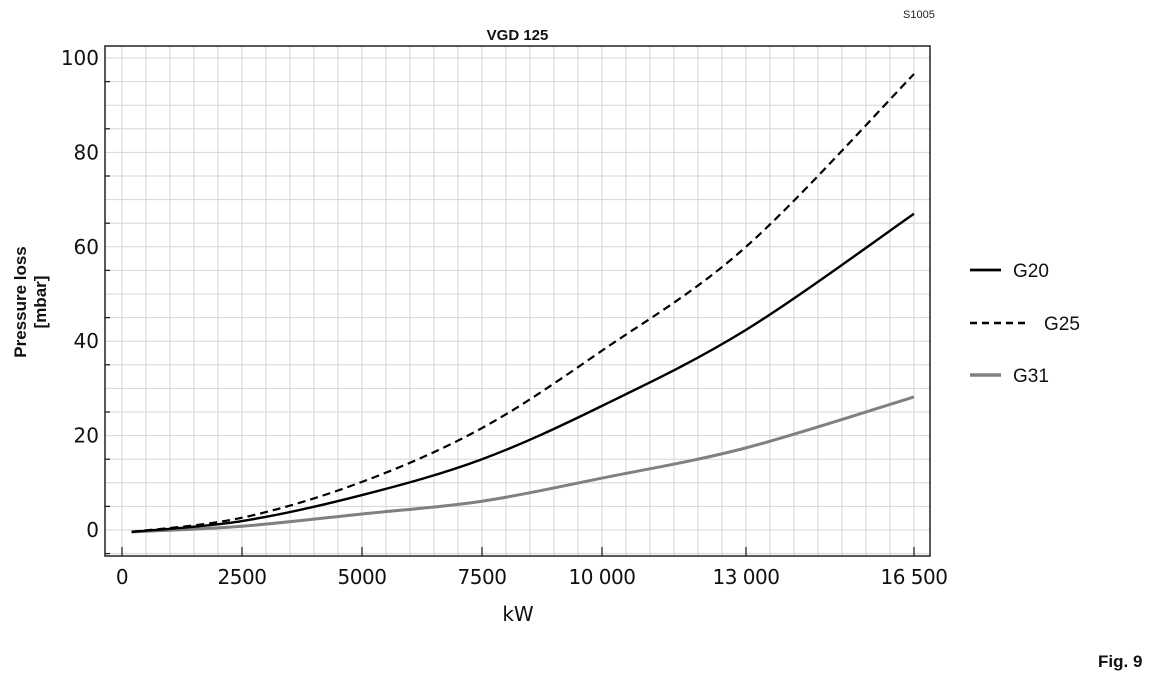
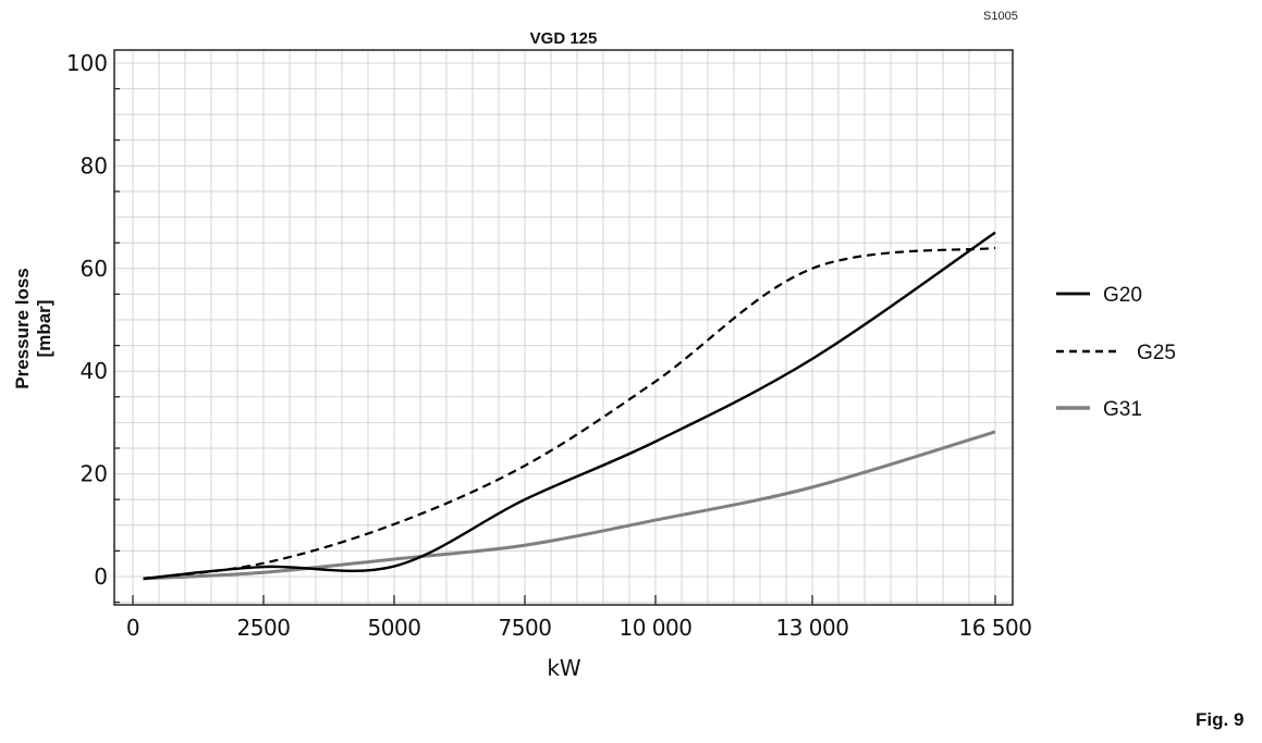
G20/5000: 7 -> 2
G25/16500: 97 -> 64
